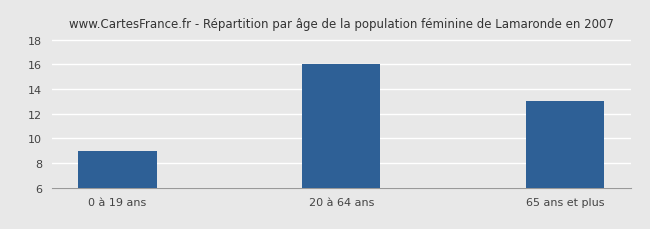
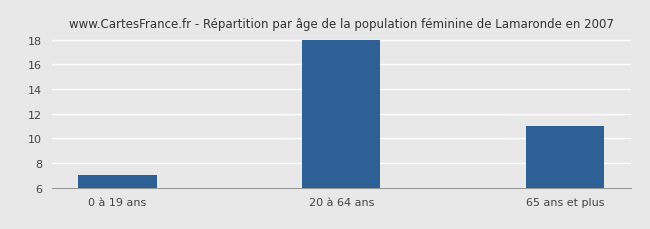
0 à 19 ans: 9 -> 7
20 à 64 ans: 16 -> 18
65 ans et plus: 13 -> 11
